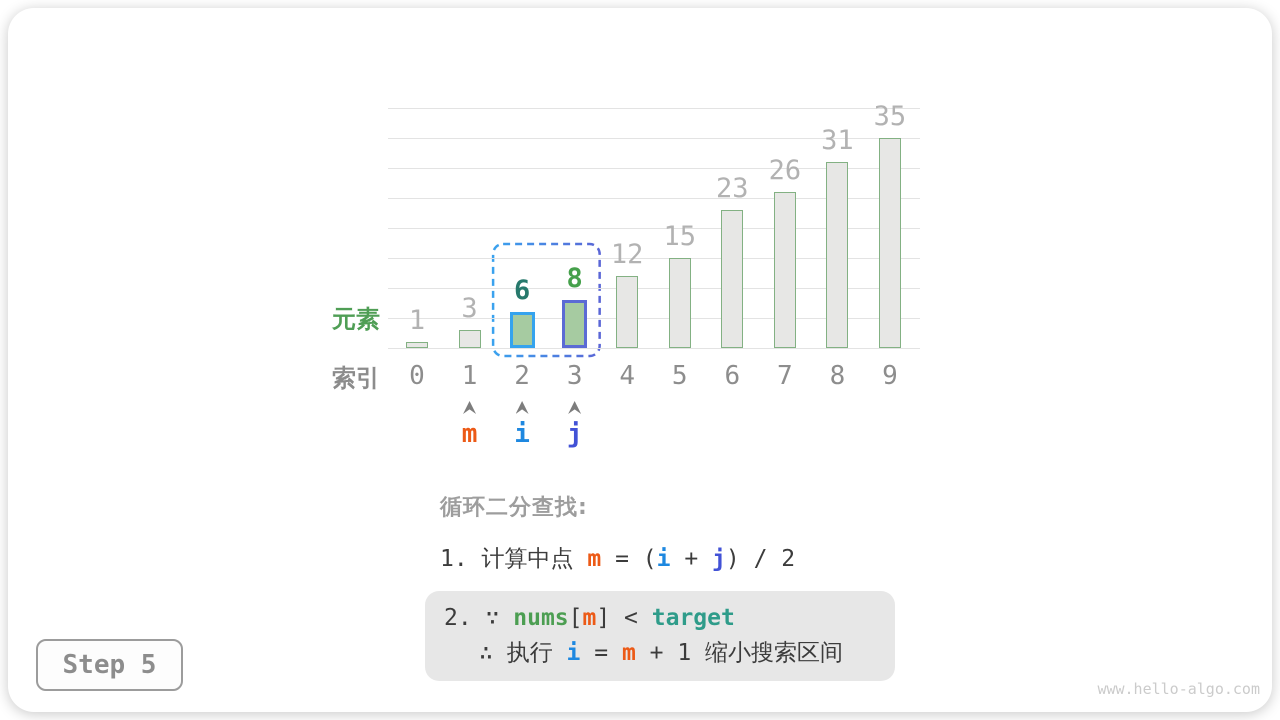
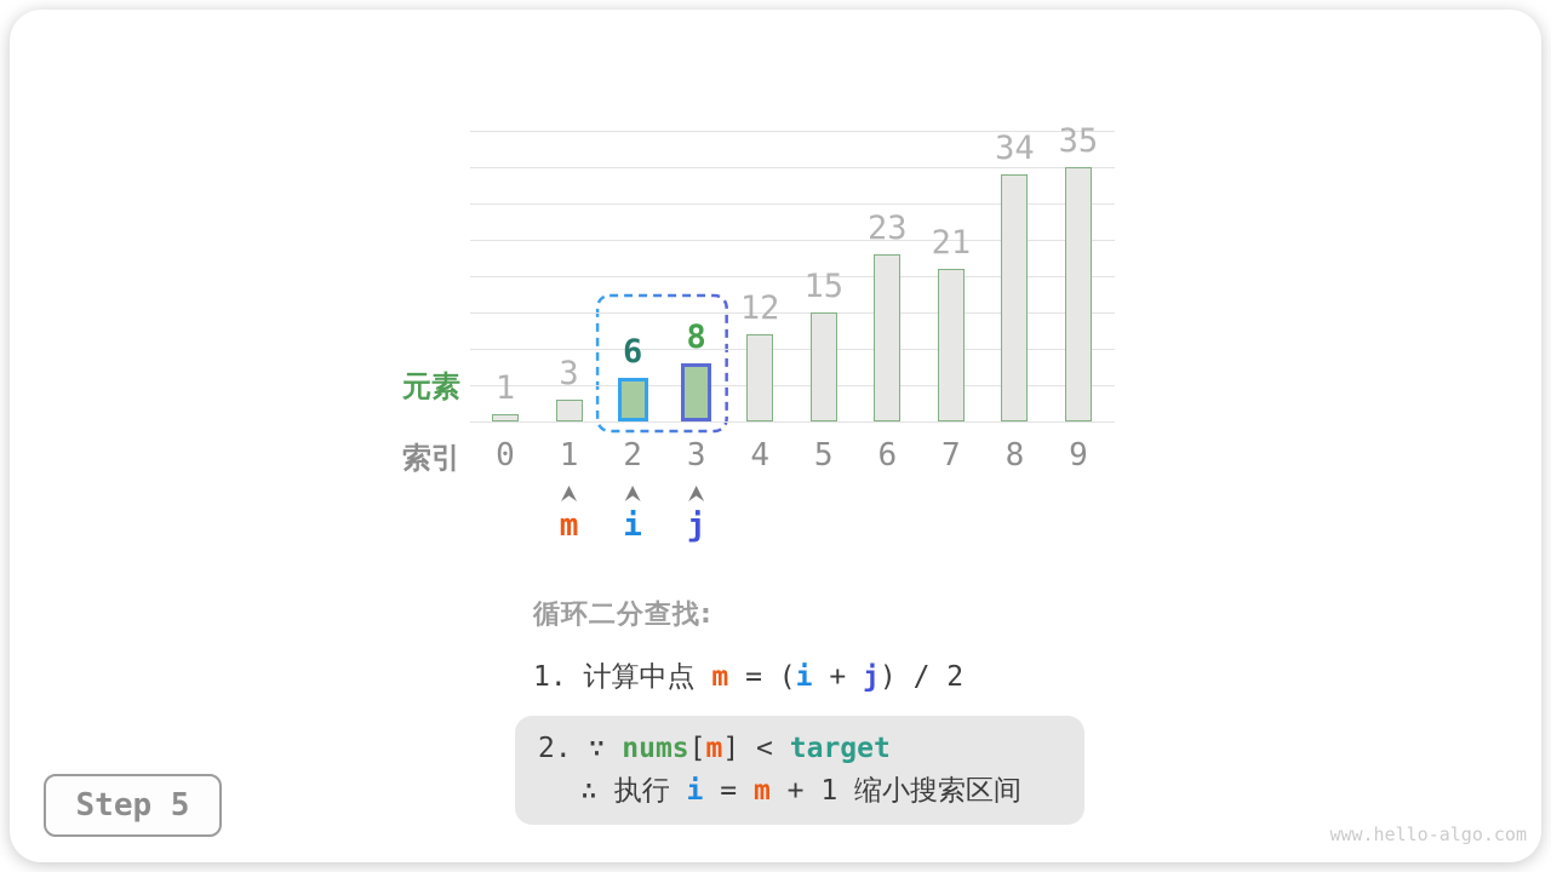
7: 26 -> 21
8: 31 -> 34
